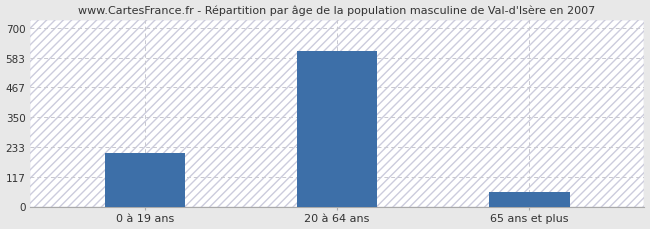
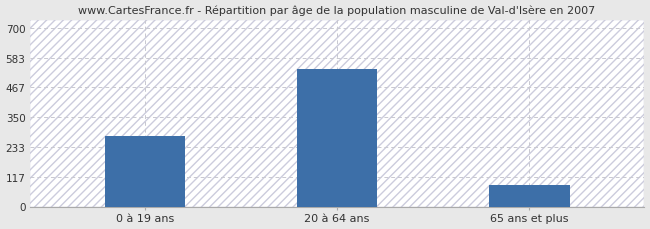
0 à 19 ans: 210 -> 275
20 à 64 ans: 610 -> 540
65 ans et plus: 55 -> 85
